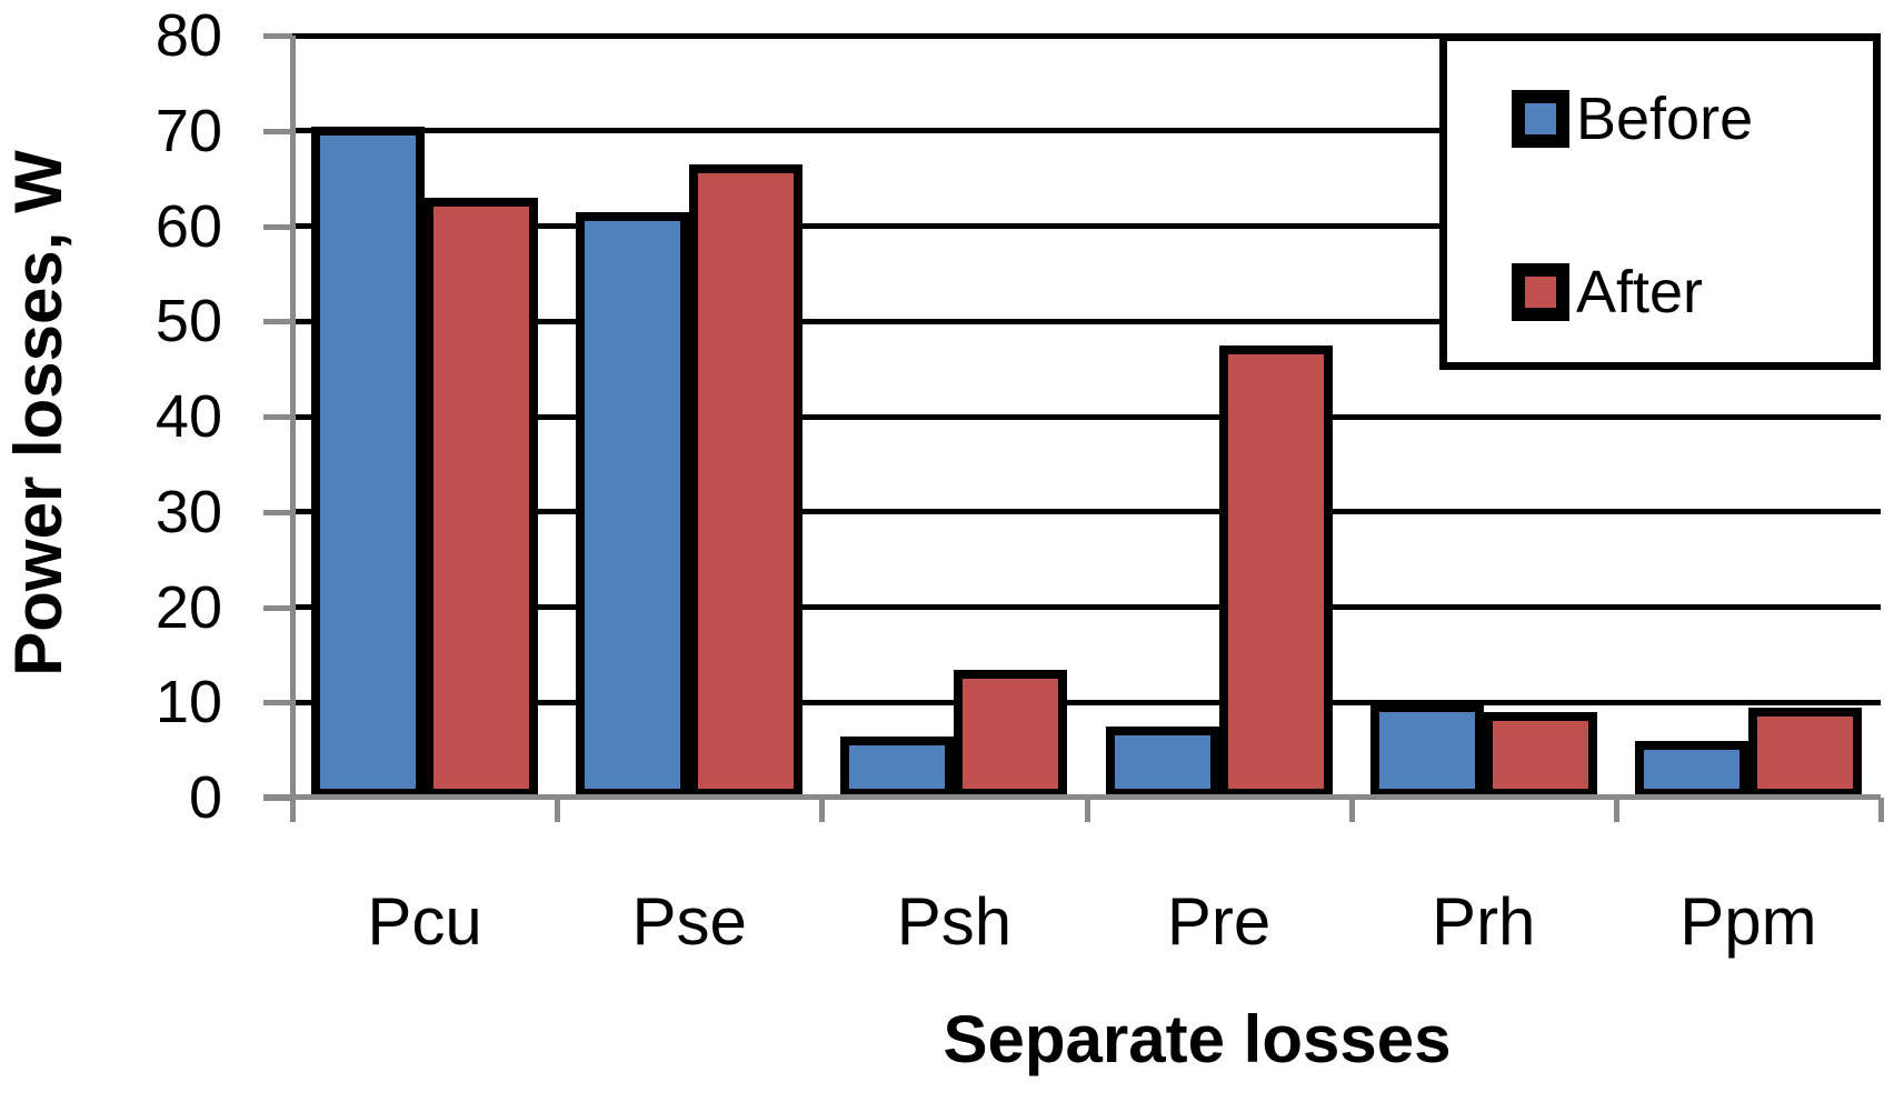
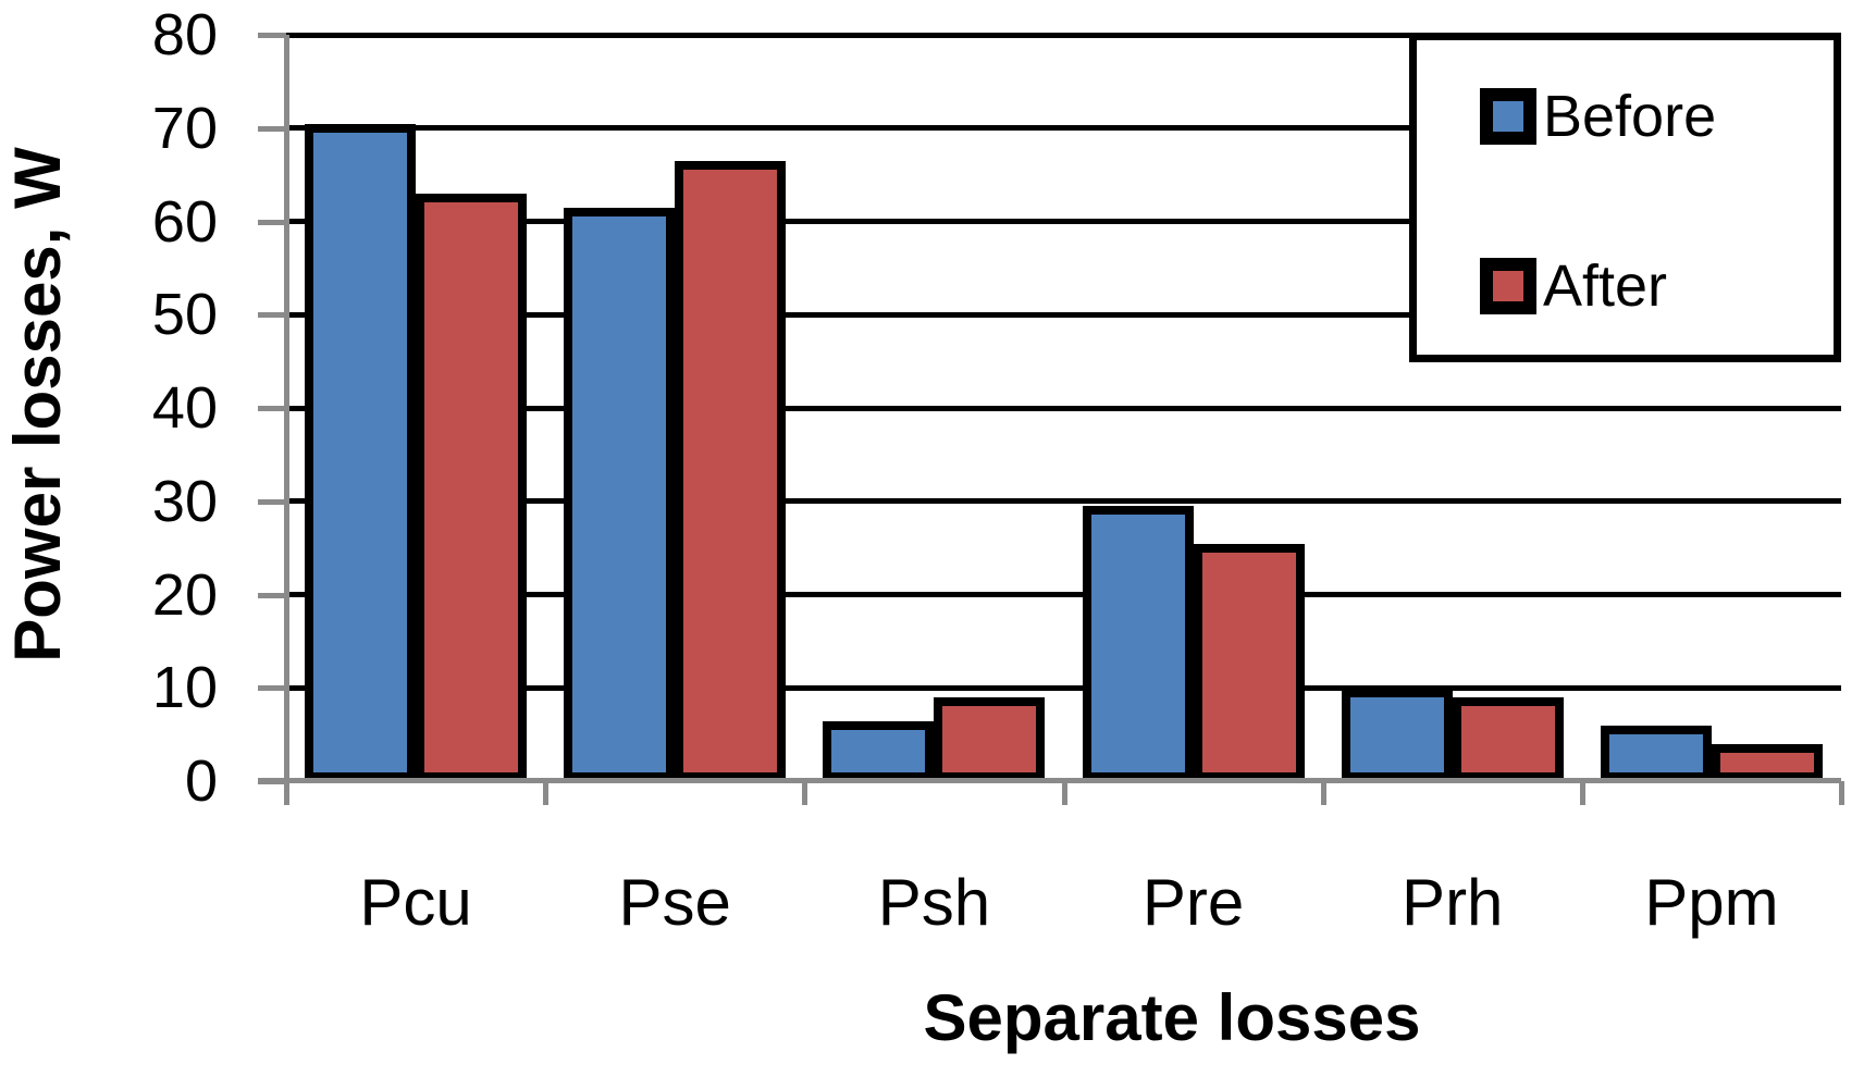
After/Psh: 13 -> 8
Before/Pre: 7 -> 29
After/Pre: 47 -> 25
After/Ppm: 9 -> 4
